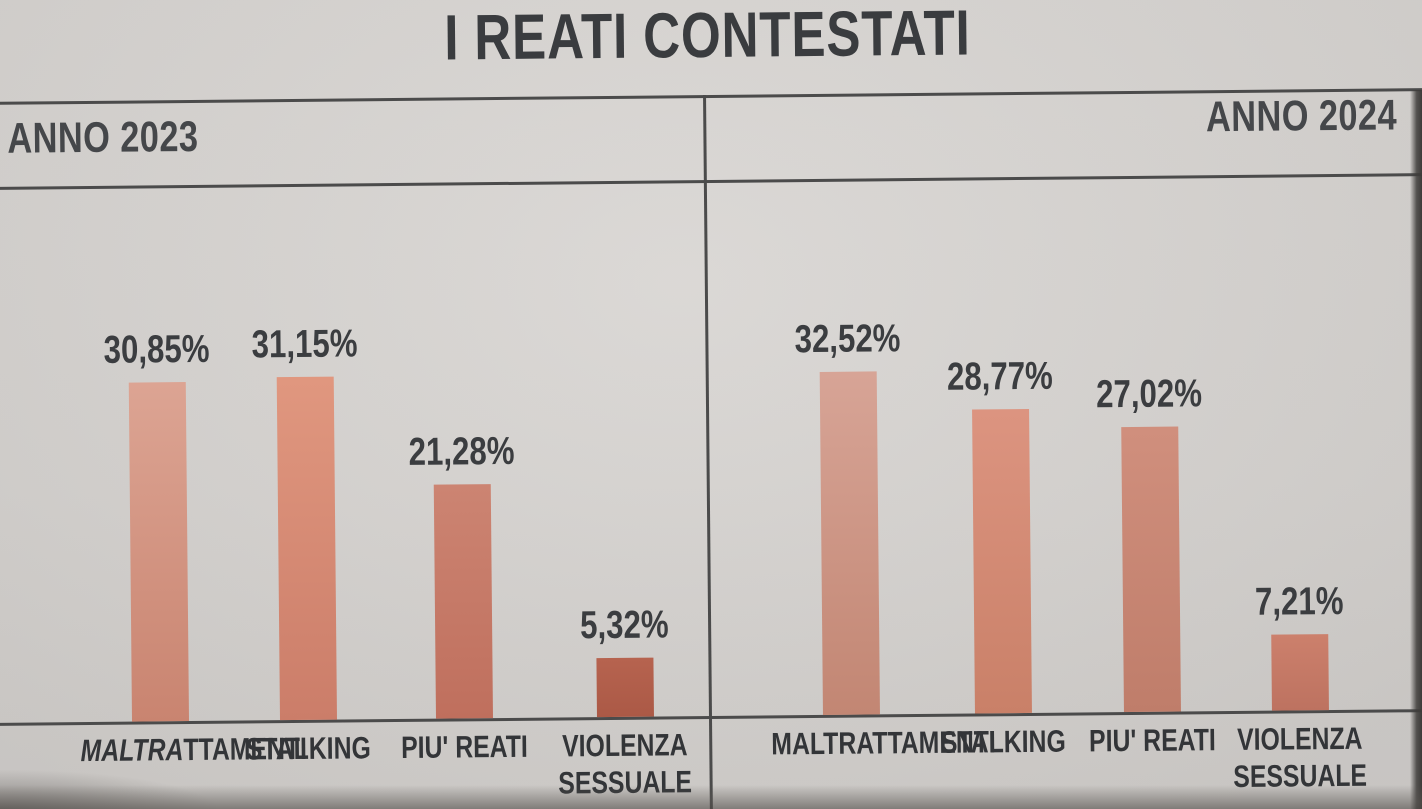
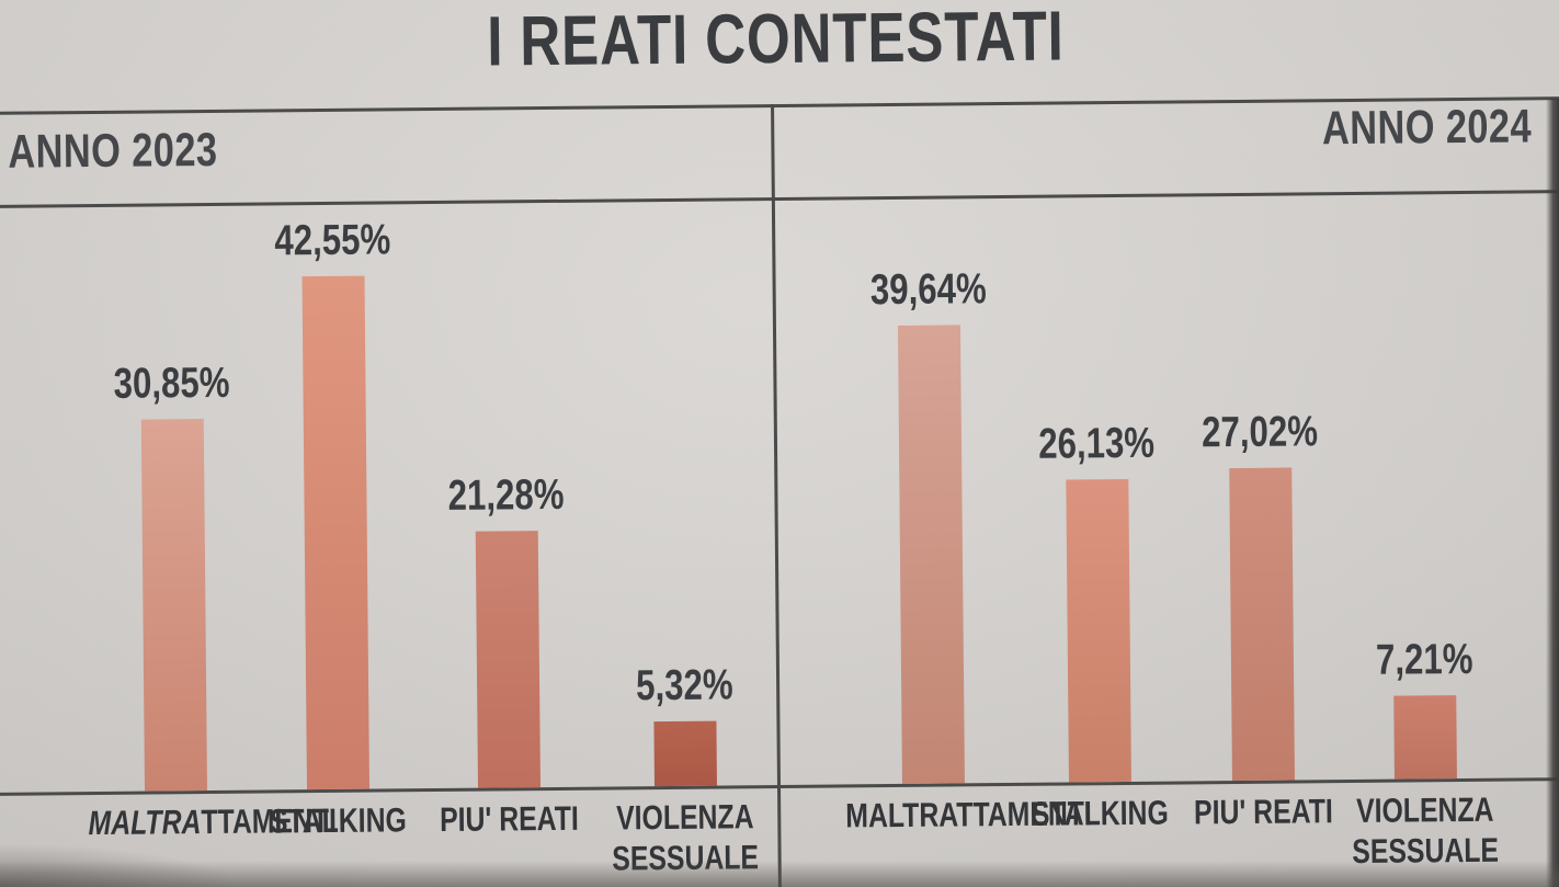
ANNO 2023/STALKING: 31,15% -> 42,55%
ANNO 2024/MALTRATTAMENTI: 32,52% -> 39,64%
ANNO 2024/STALKING: 28,77% -> 26,13%
